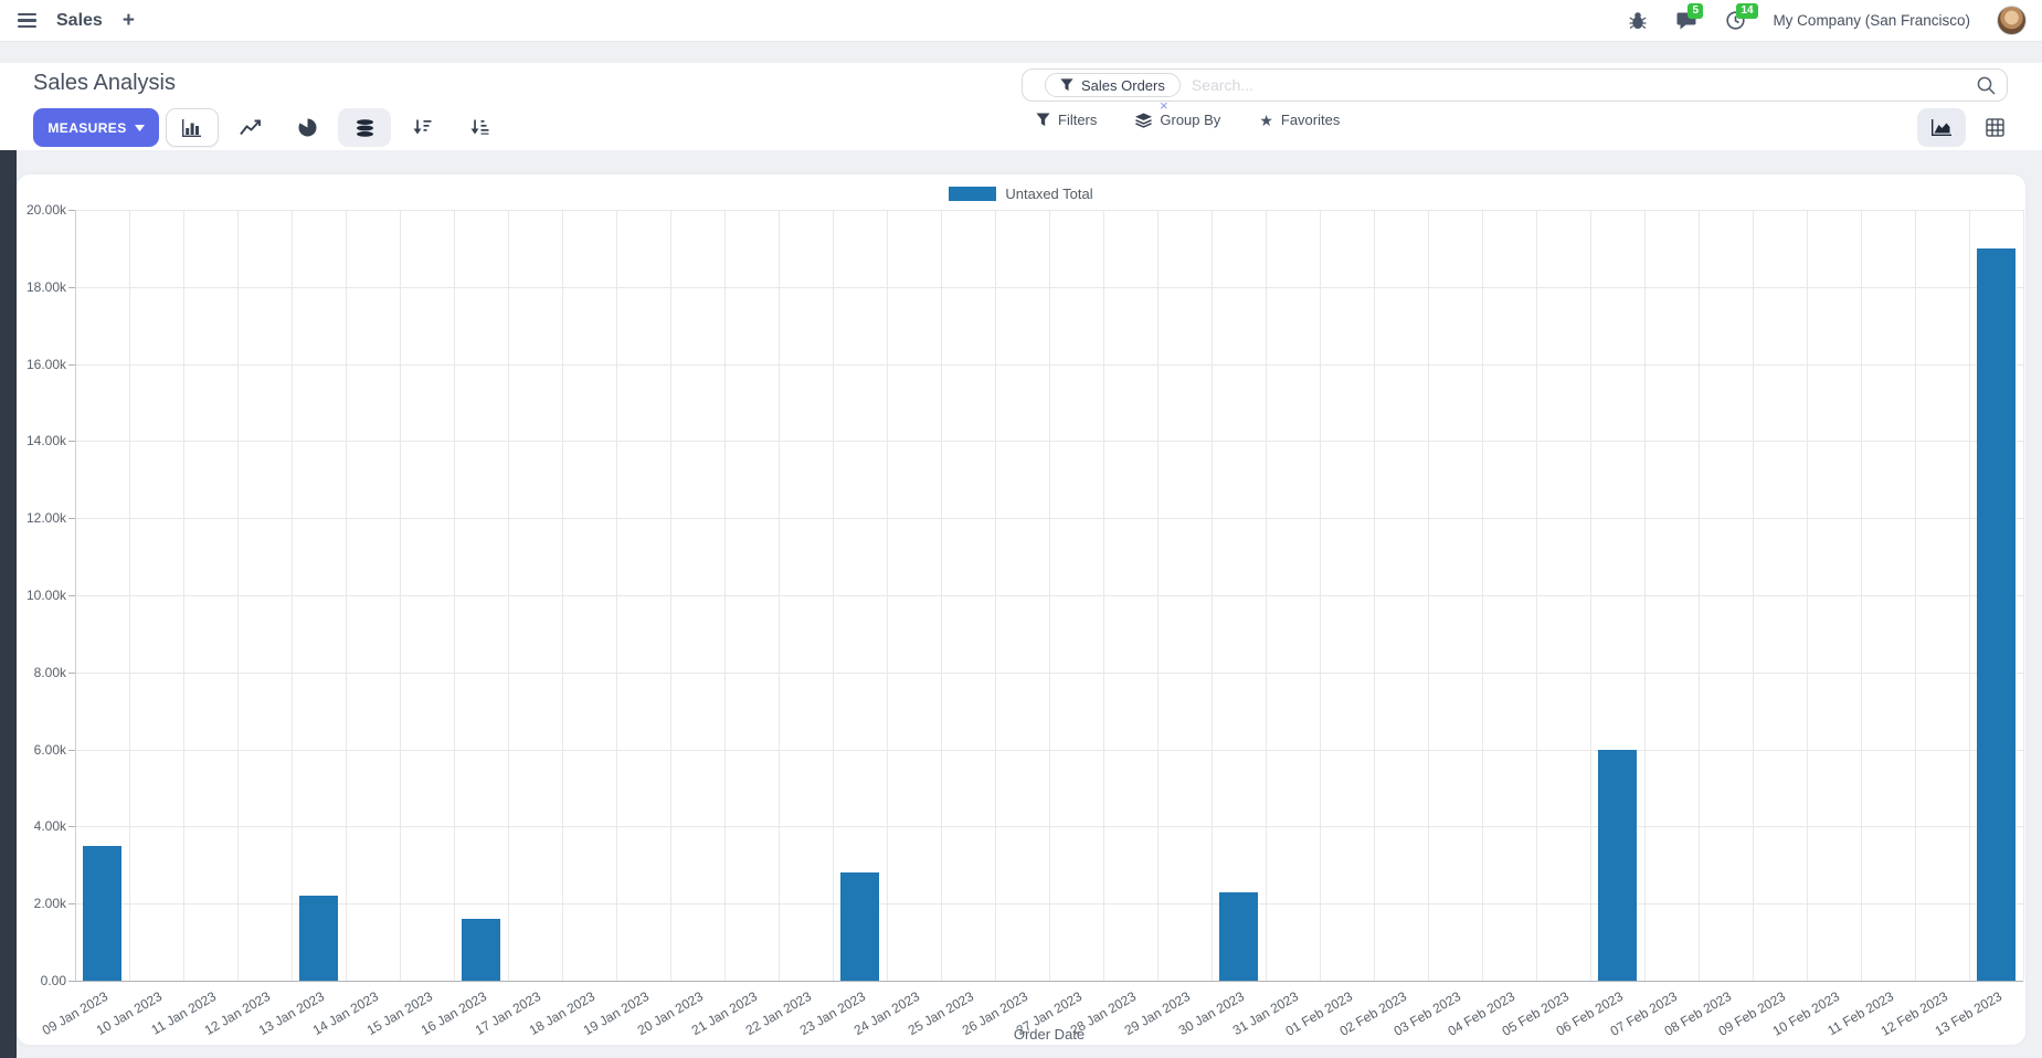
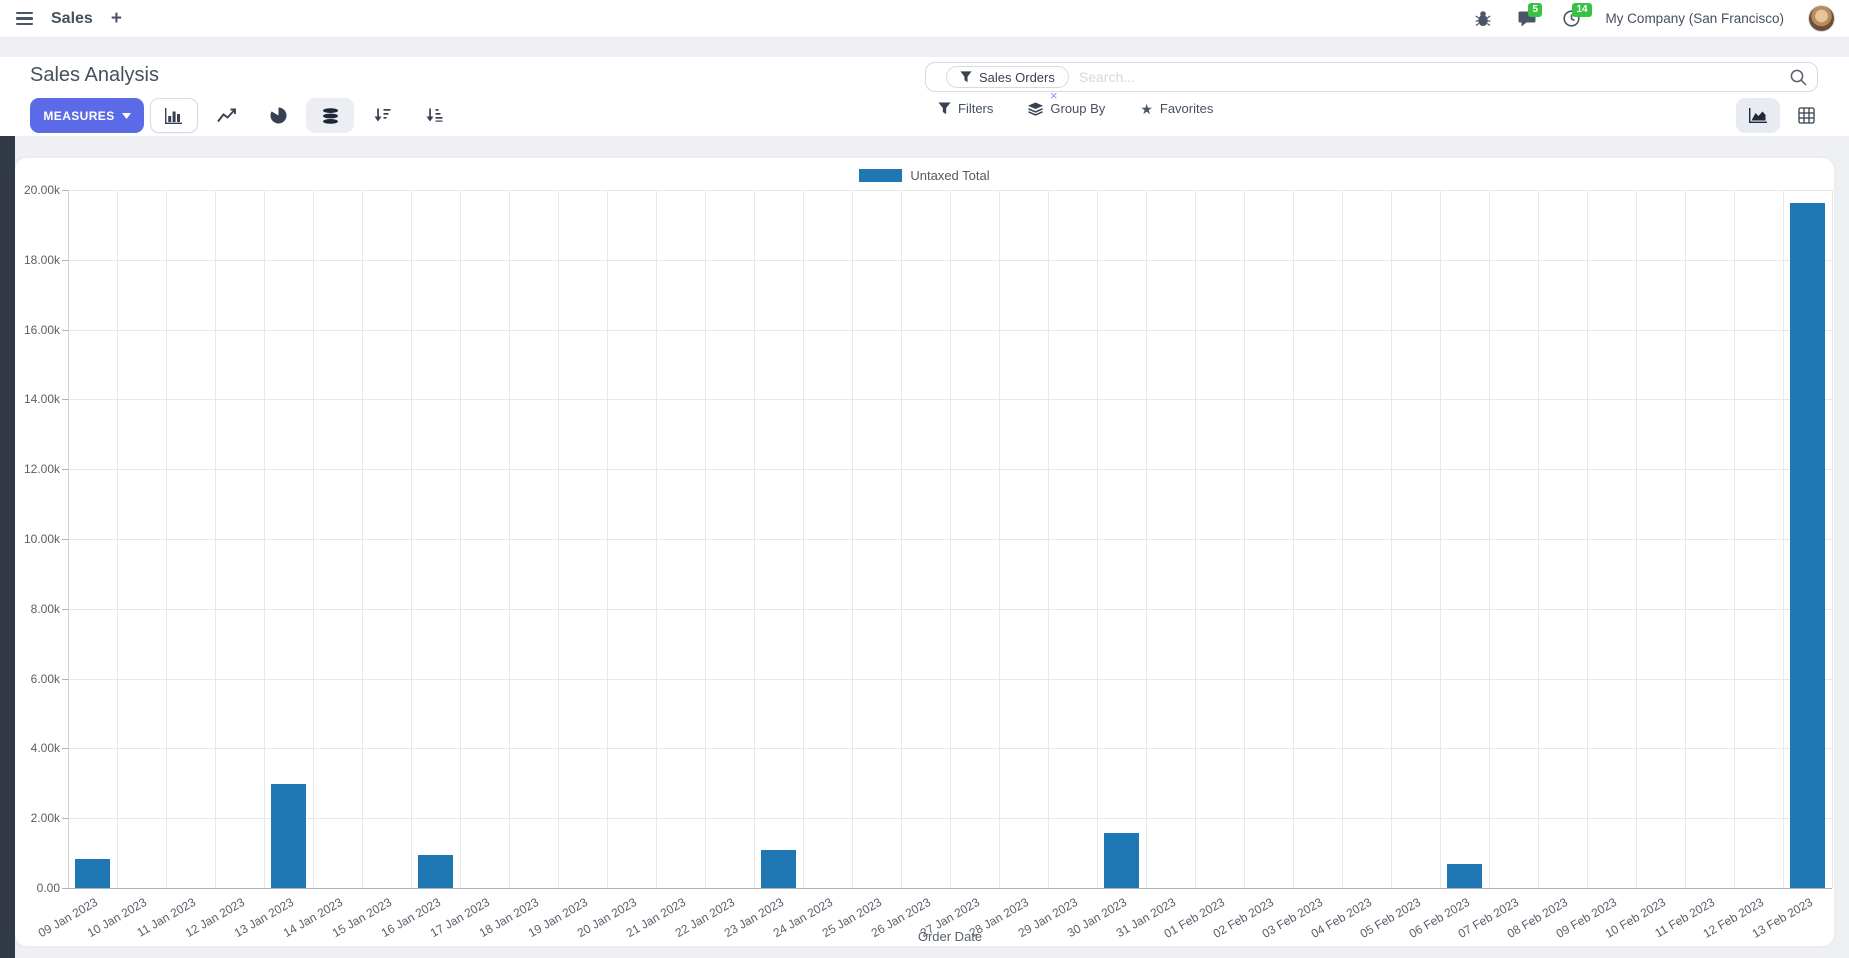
09 Jan 2023: 3.5k -> 0.8k
13 Jan 2023: 2.2k -> 3.0k
16 Jan 2023: 1.6k -> 0.9k
23 Jan 2023: 2.8k -> 1.1k
30 Jan 2023: 2.3k -> 1.6k
06 Feb 2023: 6.0k -> 0.7k
13 Feb 2023: 19.0k -> 19.6k
